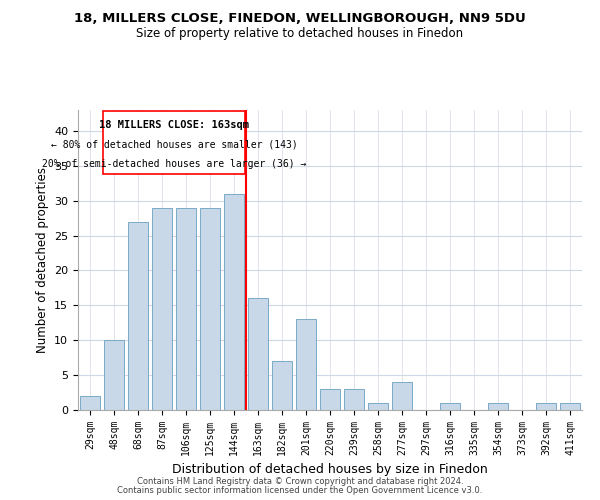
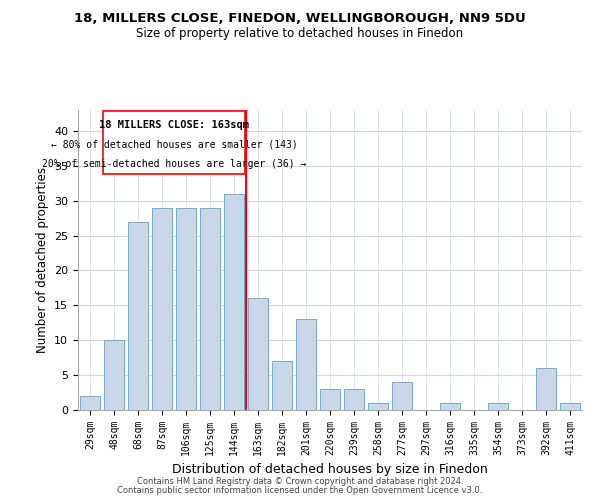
392sqm: 1 -> 6
